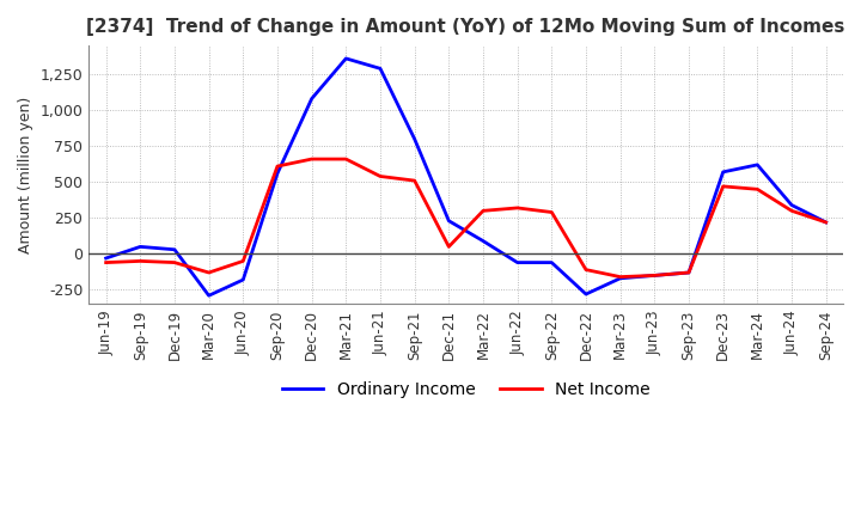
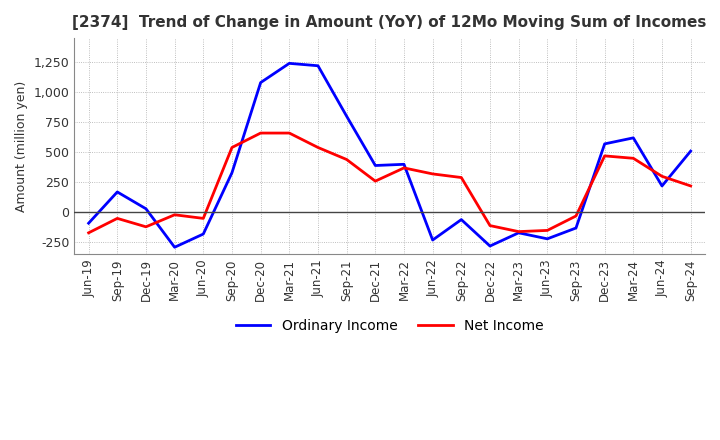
Ordinary Income/Jun-19: -30 -> -90
Net Income/Jun-19: -60 -> -170
Ordinary Income/Sep-19: 50 -> 170
Net Income/Dec-19: -60 -> -120
Net Income/Mar-20: -130 -> -20
Ordinary Income/Sep-20: 560 -> 330
Net Income/Sep-20: 610 -> 540
Ordinary Income/Mar-21: 1,360 -> 1,240
Ordinary Income/Jun-21: 1,290 -> 1,220
Net Income/Sep-21: 510 -> 440
Ordinary Income/Dec-21: 230 -> 390
Net Income/Dec-21: 50 -> 260
Ordinary Income/Mar-22: 90 -> 400
Net Income/Mar-22: 300 -> 370
Ordinary Income/Jun-22: -60 -> -230
Ordinary Income/Jun-23: -150 -> -220
Net Income/Sep-23: -130 -> -30
Ordinary Income/Jun-24: 340 -> 220
Ordinary Income/Sep-24: 220 -> 510
